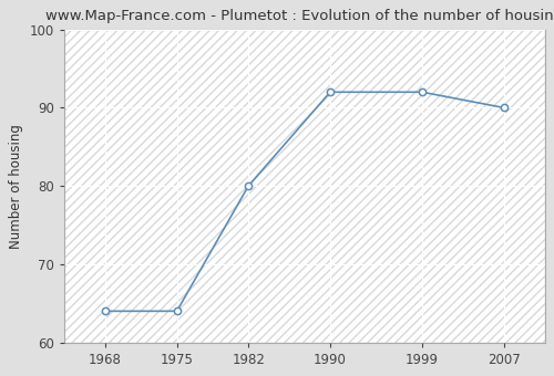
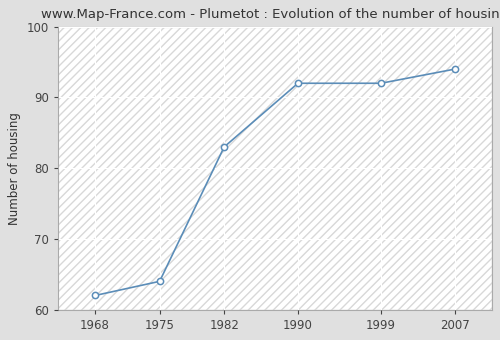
1968: 64 -> 62
1982: 80 -> 83
2007: 90 -> 94
